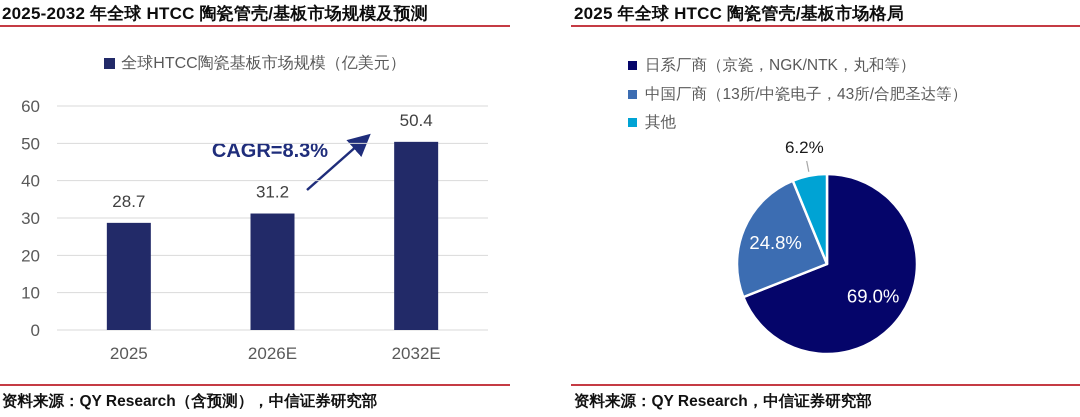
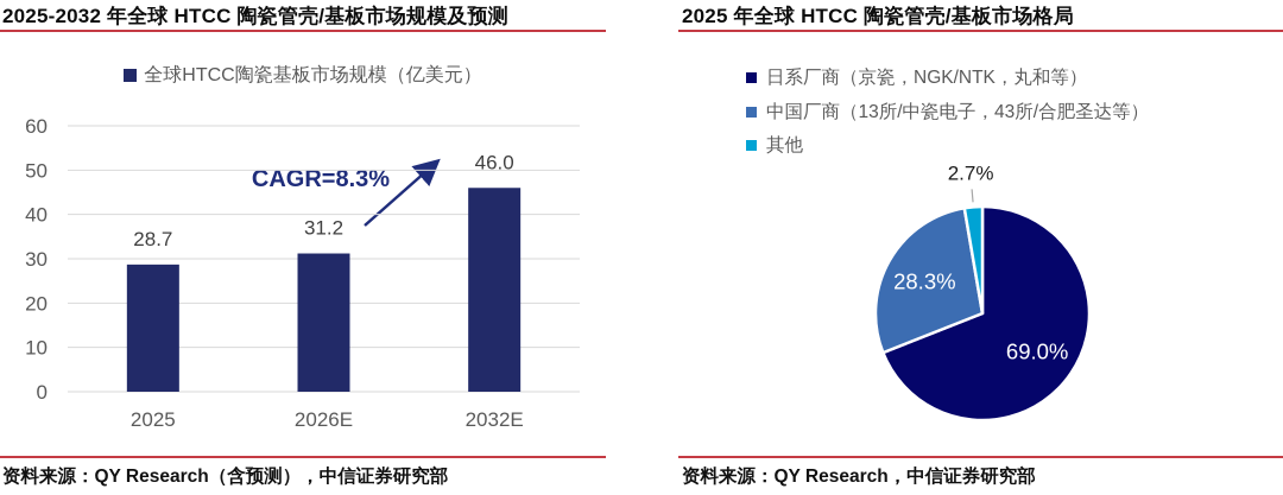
2025-2032 年全球 HTCC 陶瓷管壳/基板市场规模及预测/2032E: 50.4 -> 46.0
2025 年全球 HTCC 陶瓷管壳/基板市场格局/中国厂商（13所/中瓷电子，43所/合肥圣达等）: 24.8% -> 28.3%
2025 年全球 HTCC 陶瓷管壳/基板市场格局/其他: 6.2% -> 2.7%
